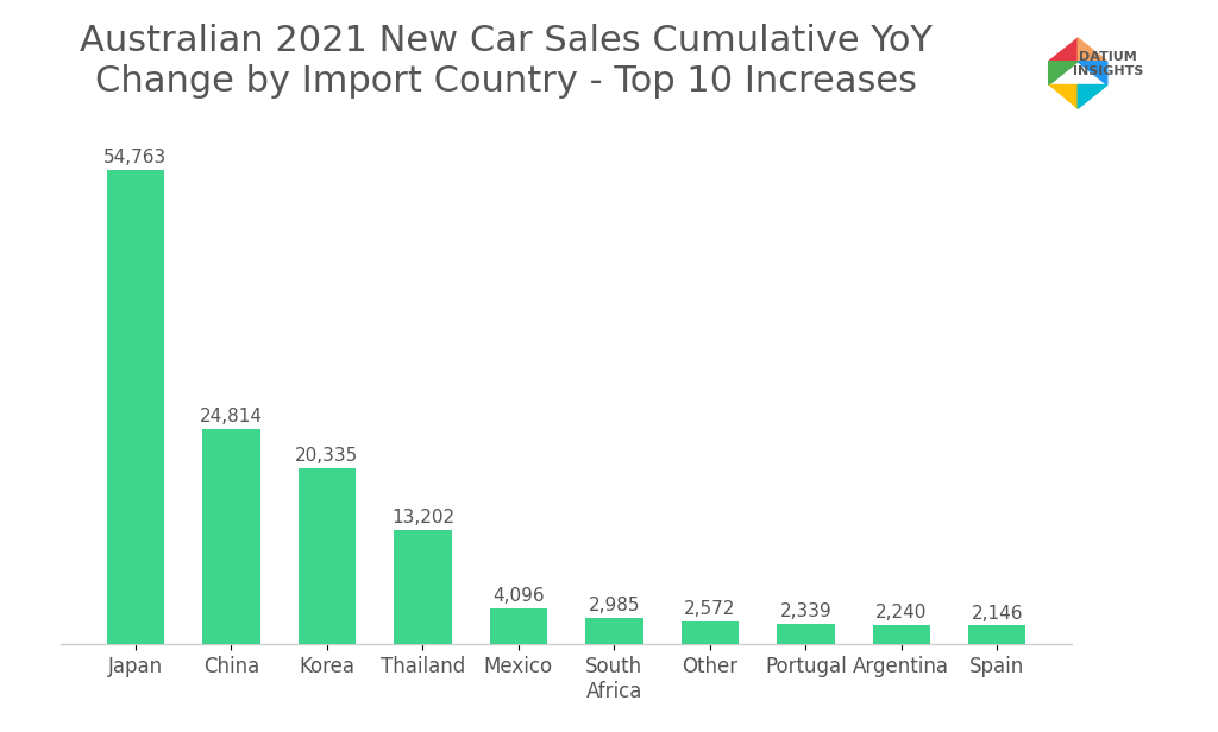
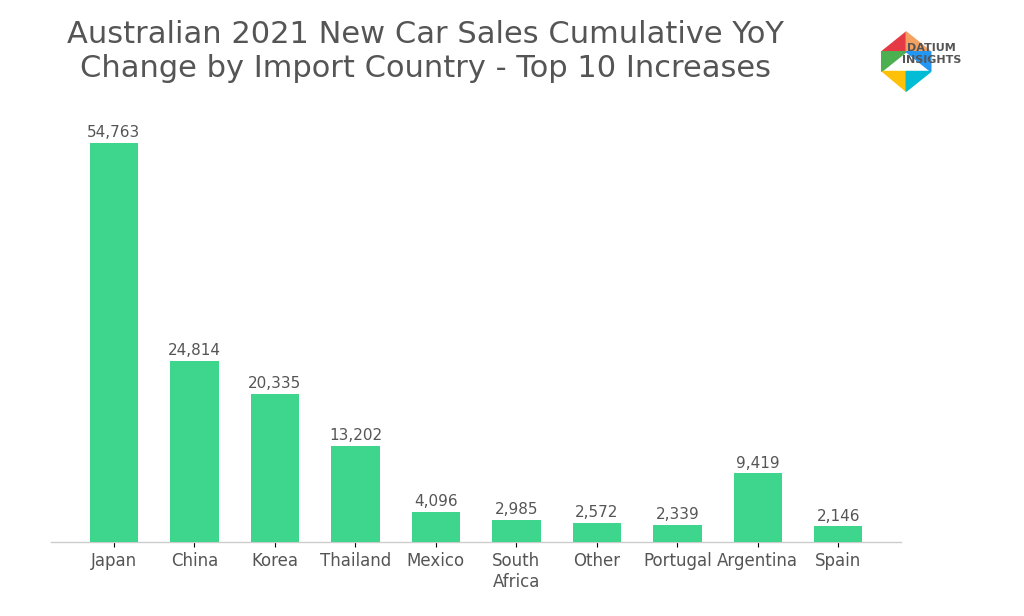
Argentina: 2,240 -> 9,419
